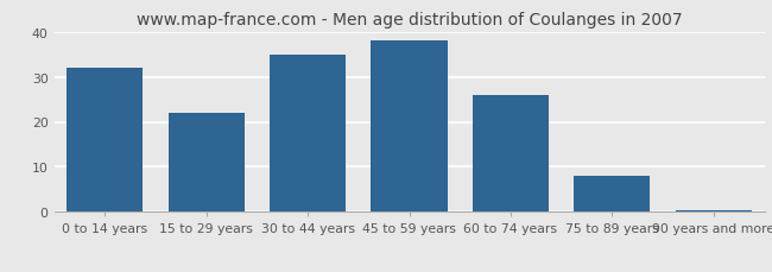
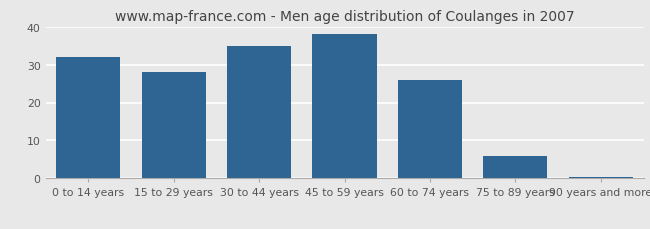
15 to 29 years: 22.0 -> 28.0
75 to 89 years: 8.0 -> 6.0
